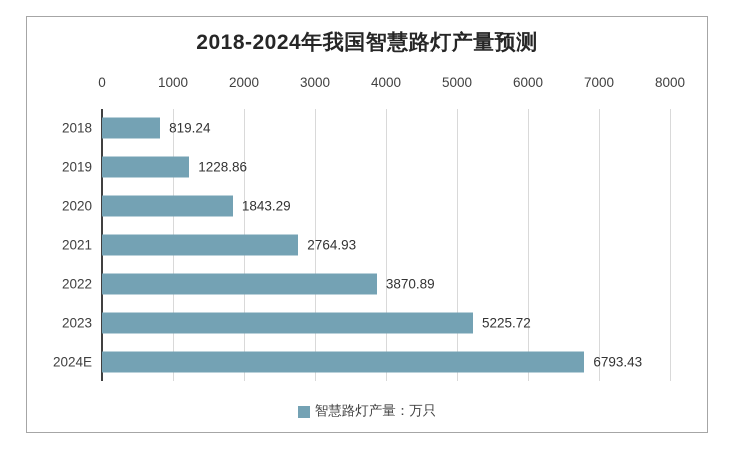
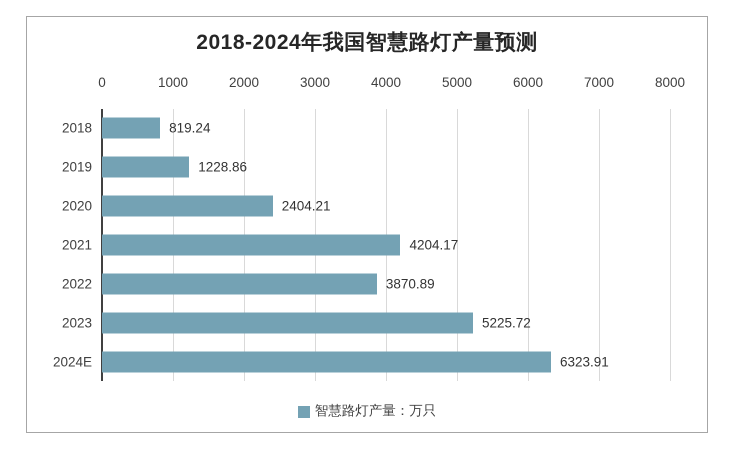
2020: 1843.29 -> 2404.21
2021: 2764.93 -> 4204.17
2024E: 6793.43 -> 6323.91
